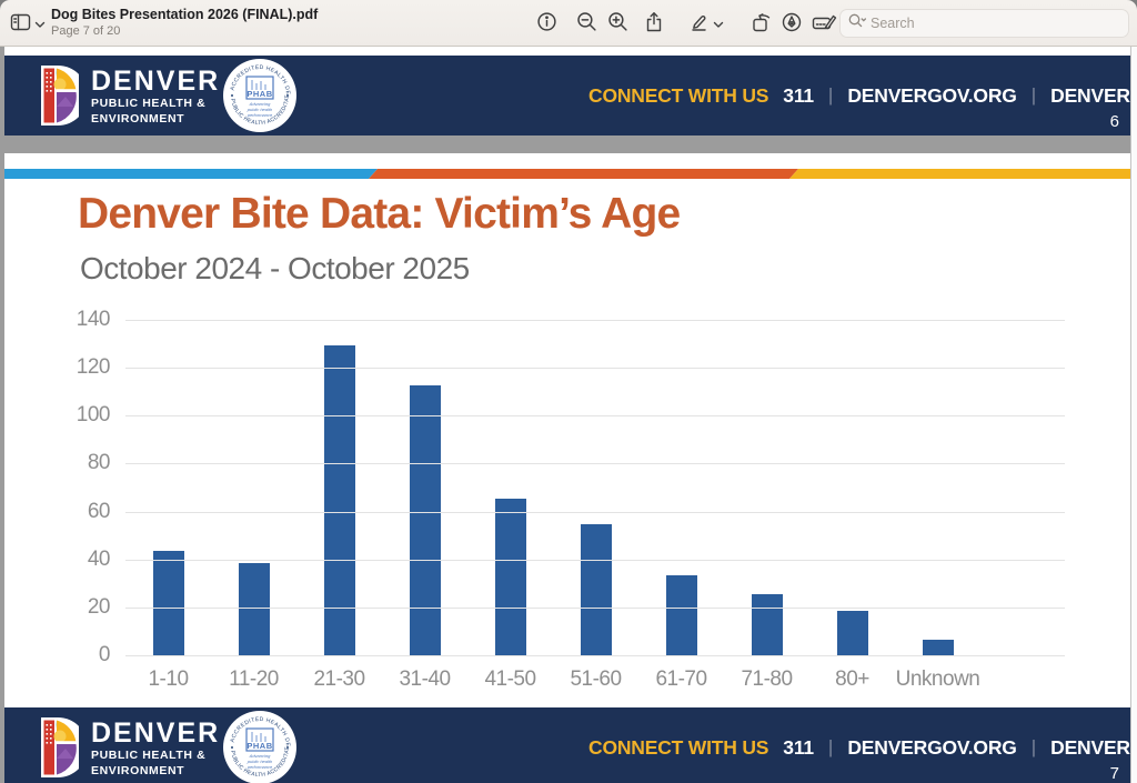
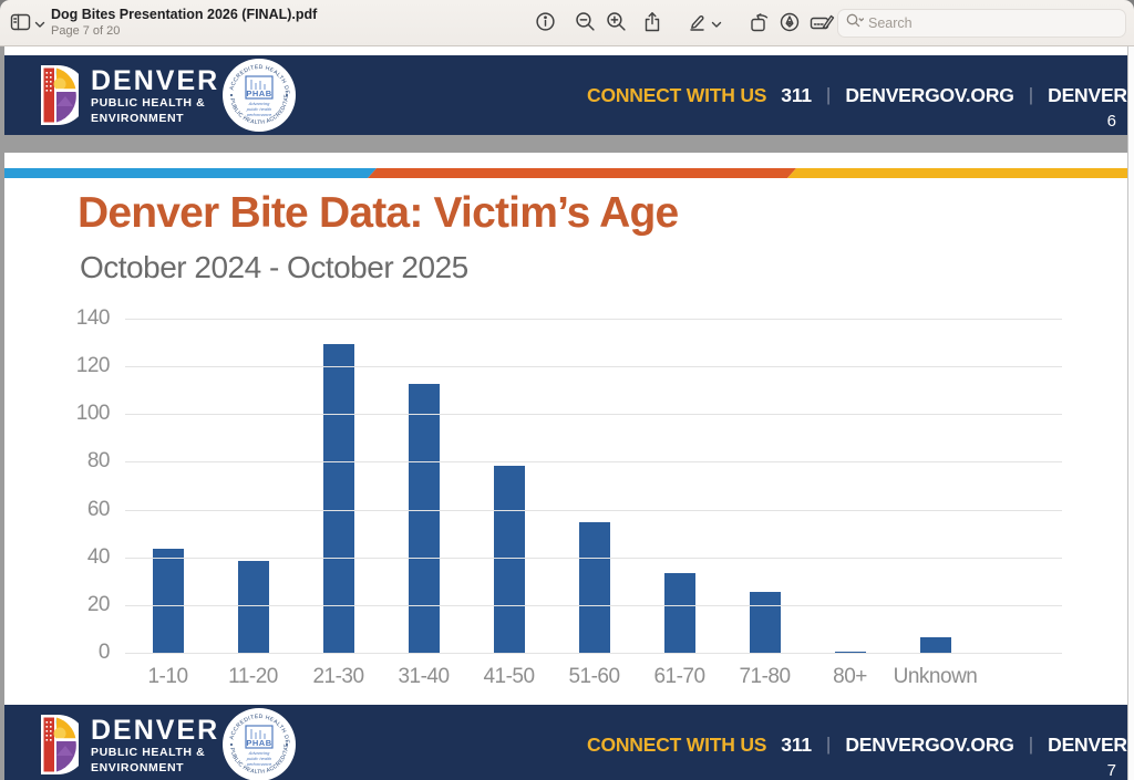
41-50: 66 -> 79
80+: 19 -> 1
